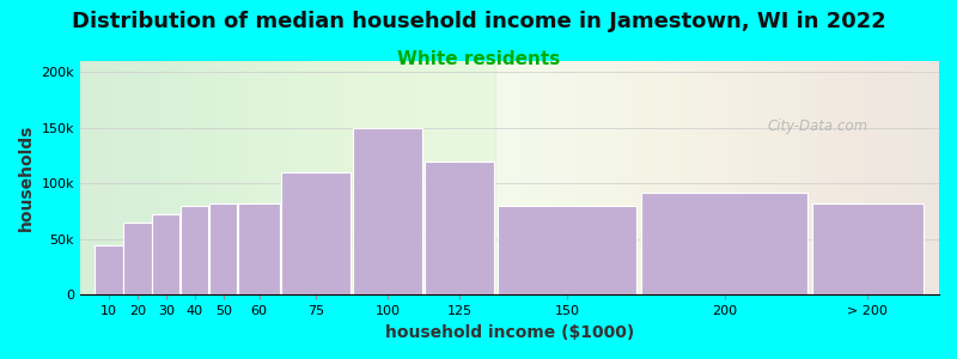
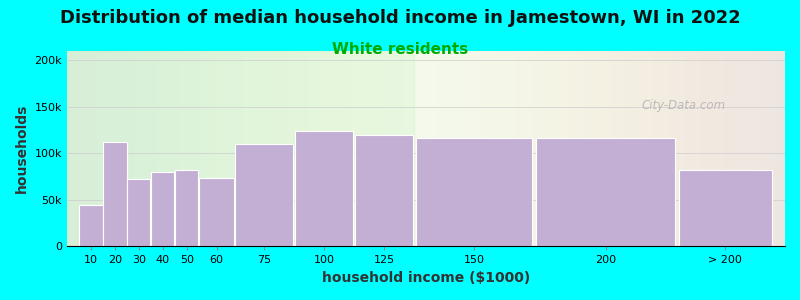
20: 65k -> 112k
60: 82k -> 74k
100: 150k -> 124k
150: 80k -> 116k
200: 92k -> 116k
